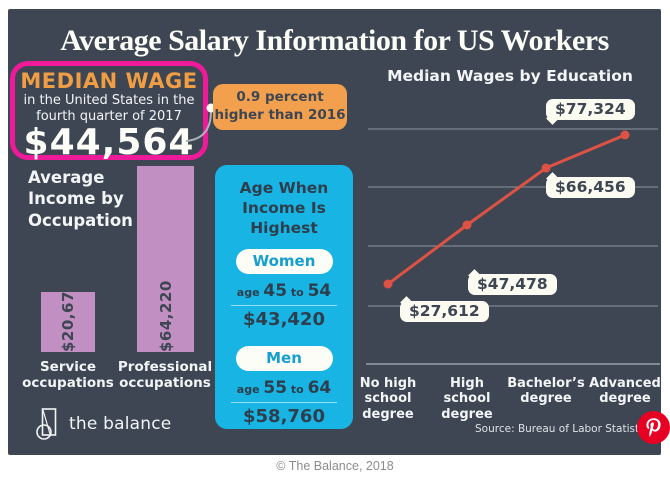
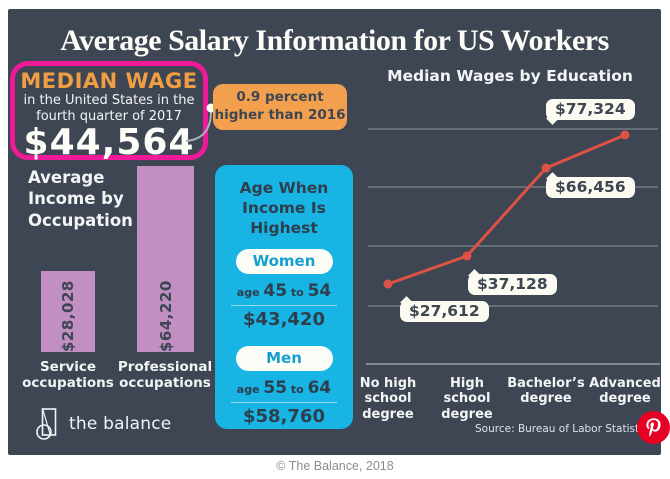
Average Income by Occupation/Service occupations: $20,676 -> $28,028
Median Wages by Education/High school degree: $47,478 -> $37,128
